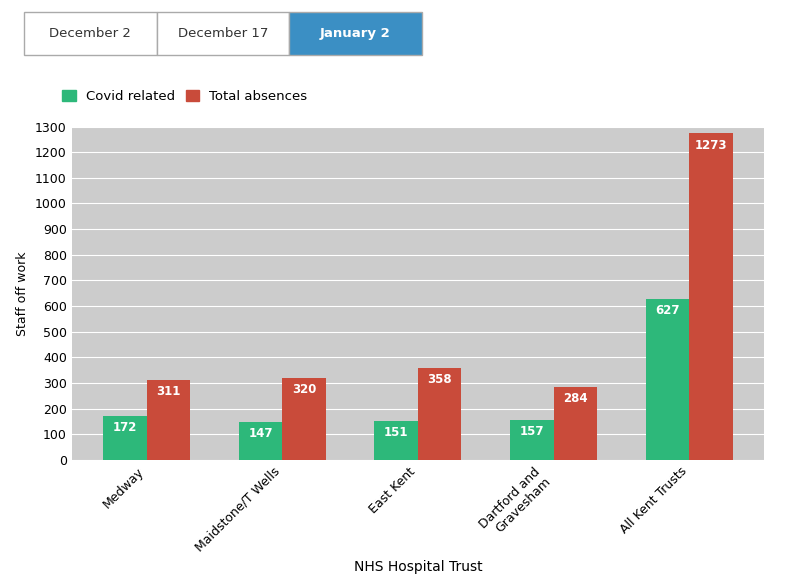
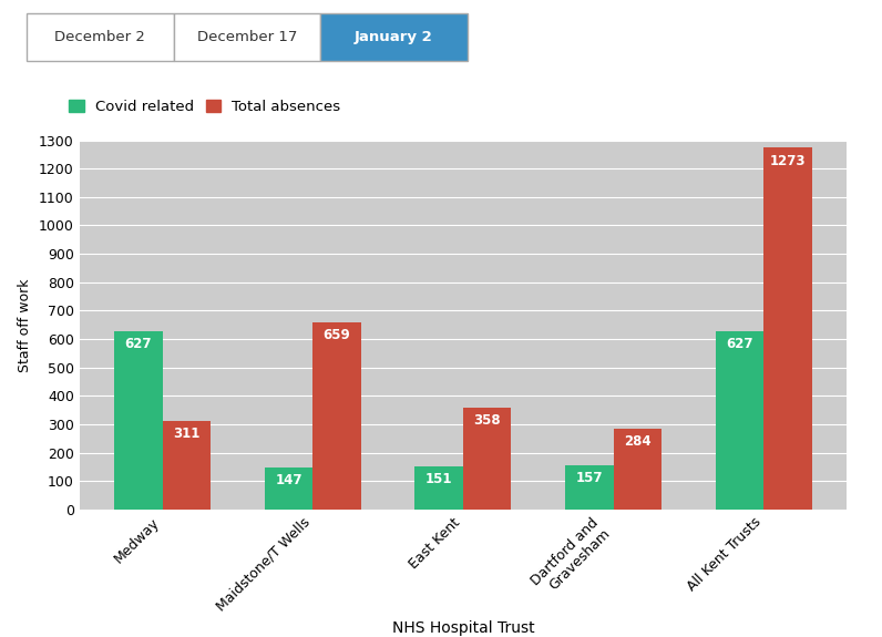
Covid related/Medway: 172 -> 627
Total absences/Maidstone/T Wells: 320 -> 659
